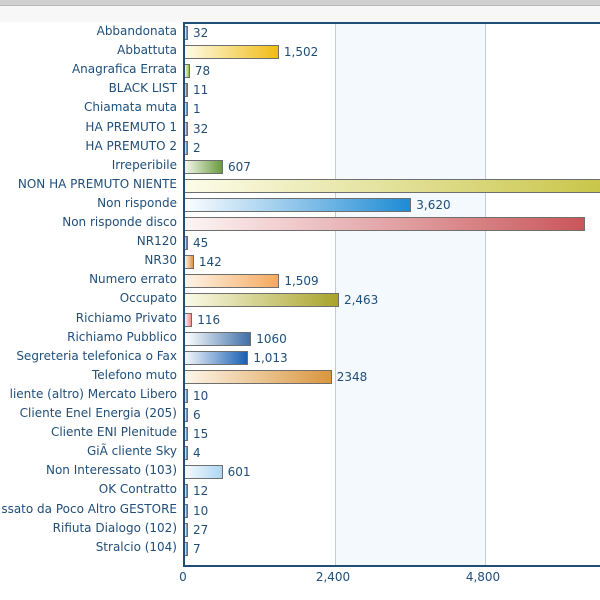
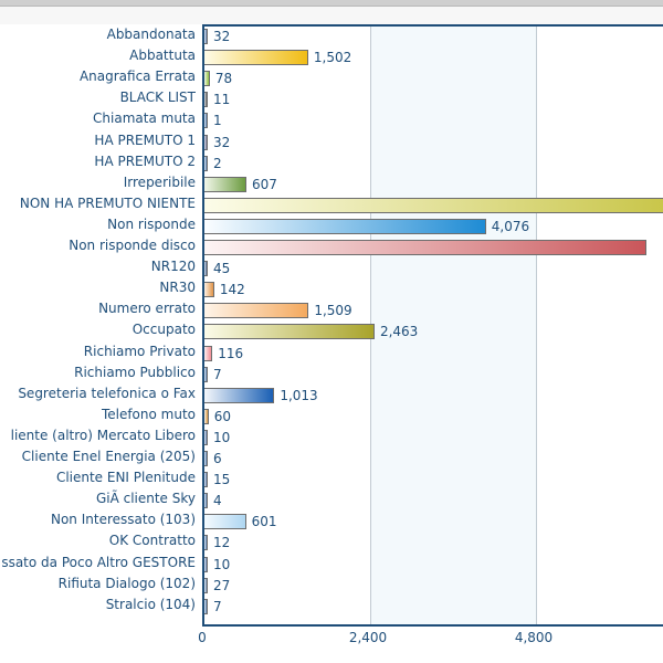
Non risponde: 3,620 -> 4,076
Richiamo Pubblico: 1060 -> 7
Telefono muto: 2348 -> 60
